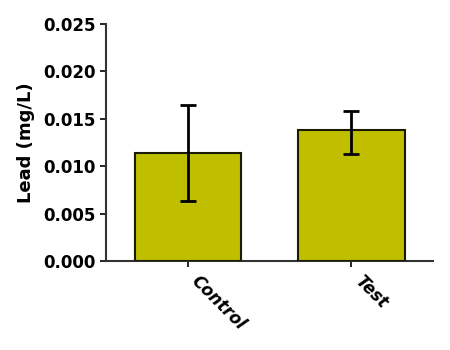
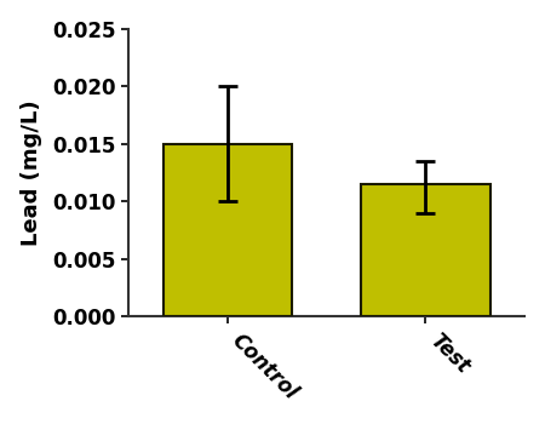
Control: 0.0114 -> 0.0150
Test: 0.0138 -> 0.0115
